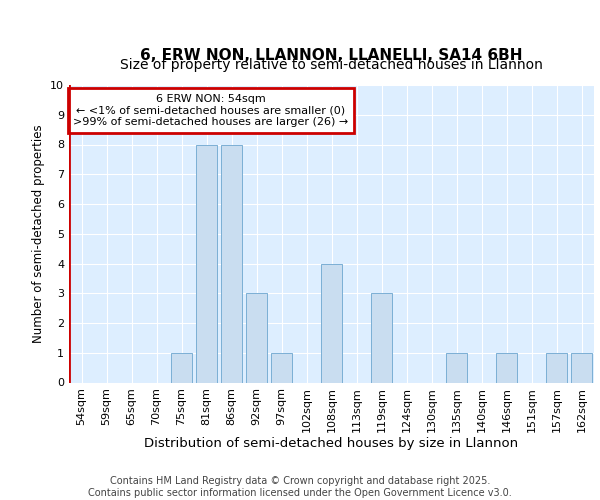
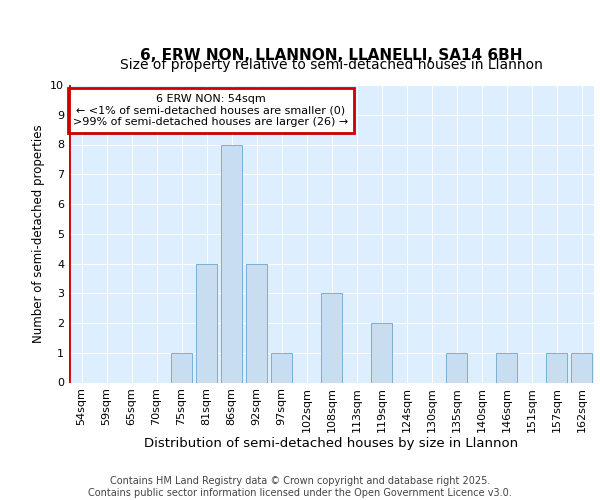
81sqm: 8 -> 4
92sqm: 3 -> 4
108sqm: 4 -> 3
119sqm: 3 -> 2
